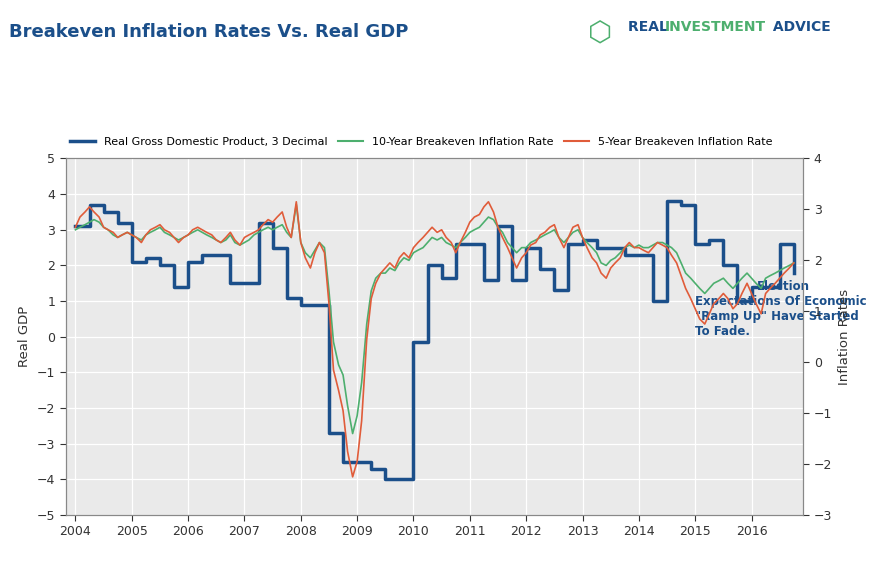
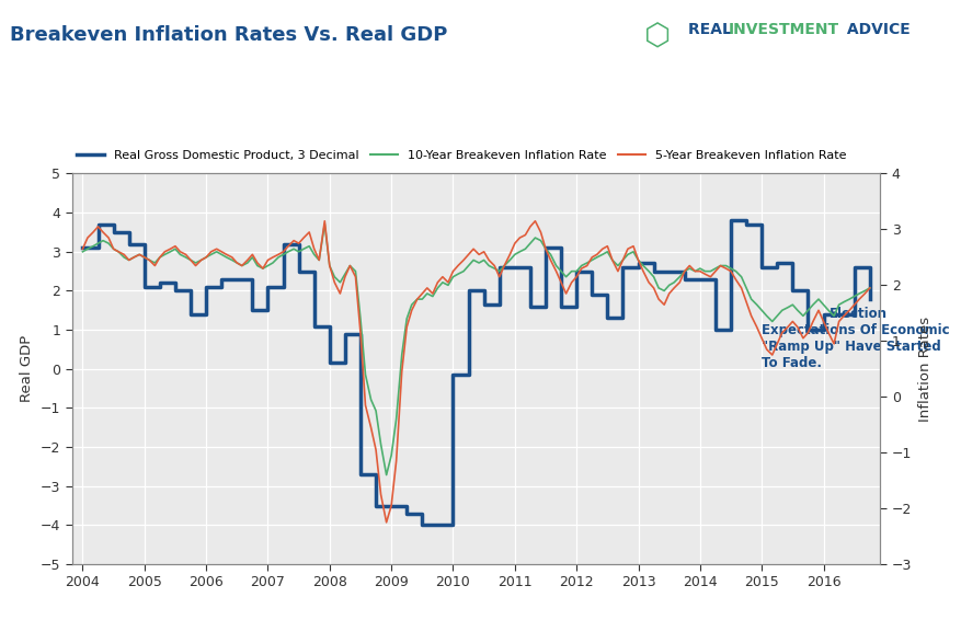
Real Gross Domestic Product, 3 Decimal/2007: 1.50 -> 2.10
Real Gross Domestic Product, 3 Decimal/2008: 0.90 -> 0.15
